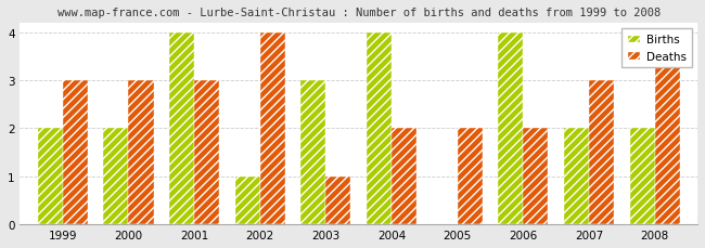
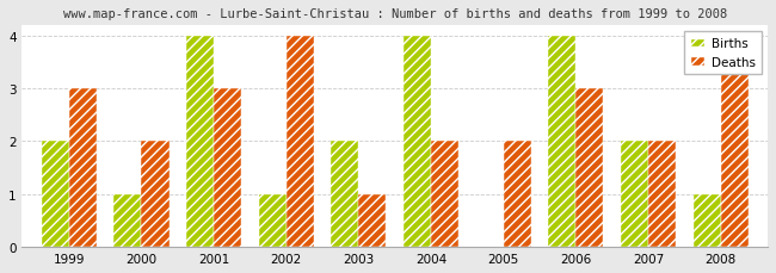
Births/2000: 2 -> 1
Deaths/2000: 3 -> 2
Births/2003: 3 -> 2
Deaths/2006: 2 -> 3
Deaths/2007: 3 -> 2
Births/2008: 2 -> 1
